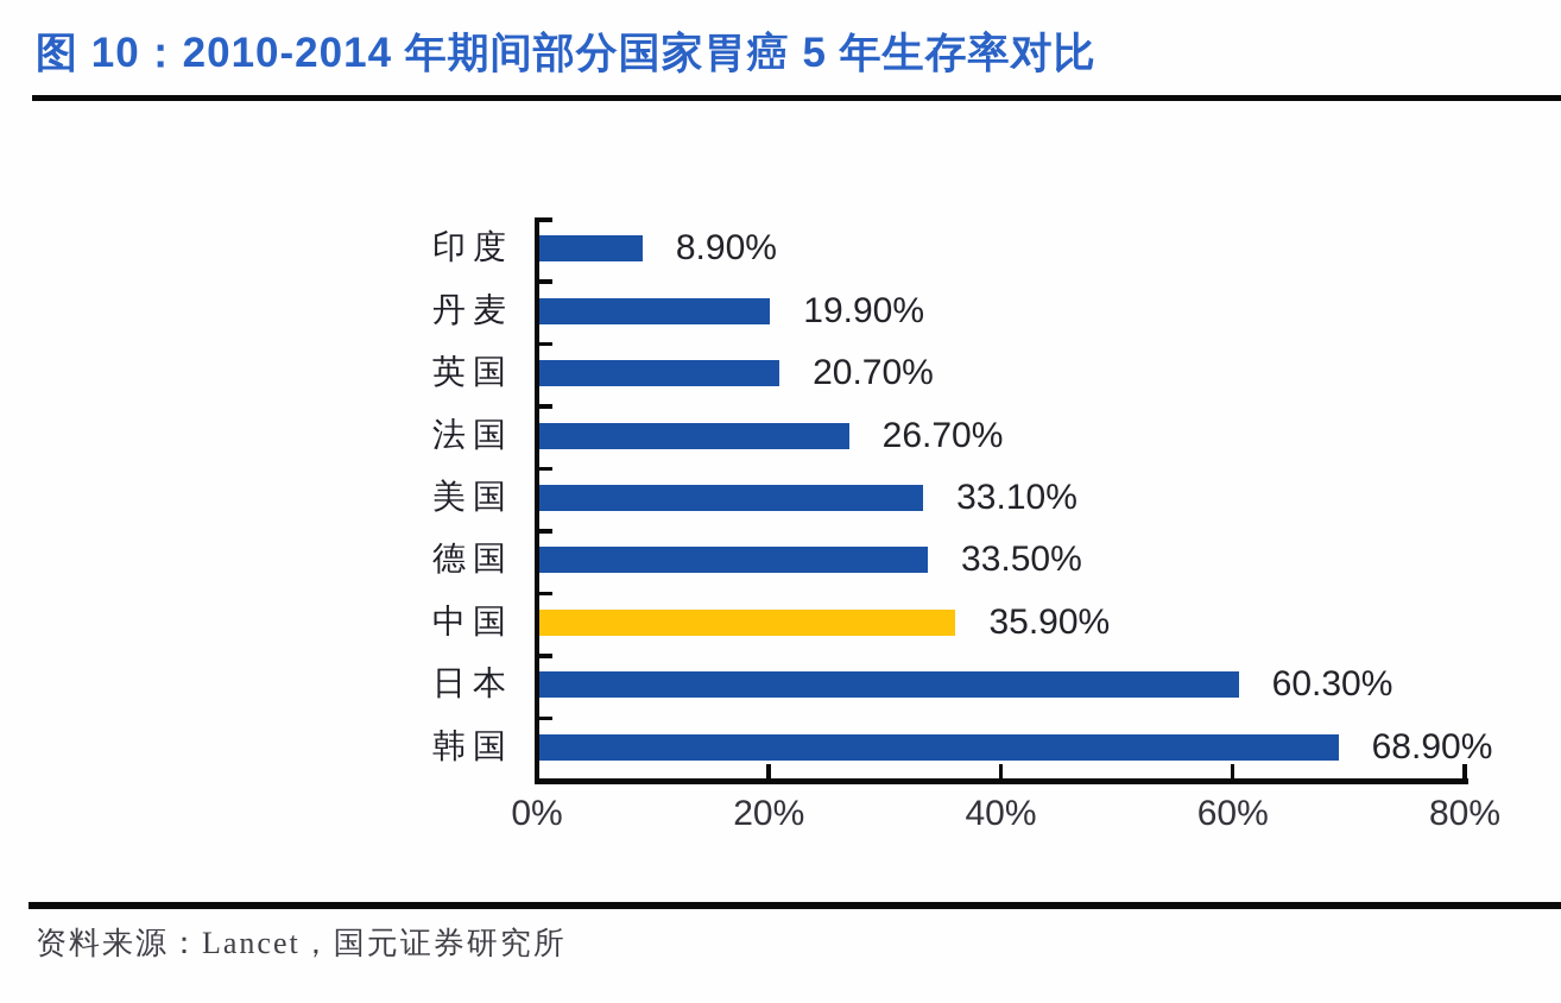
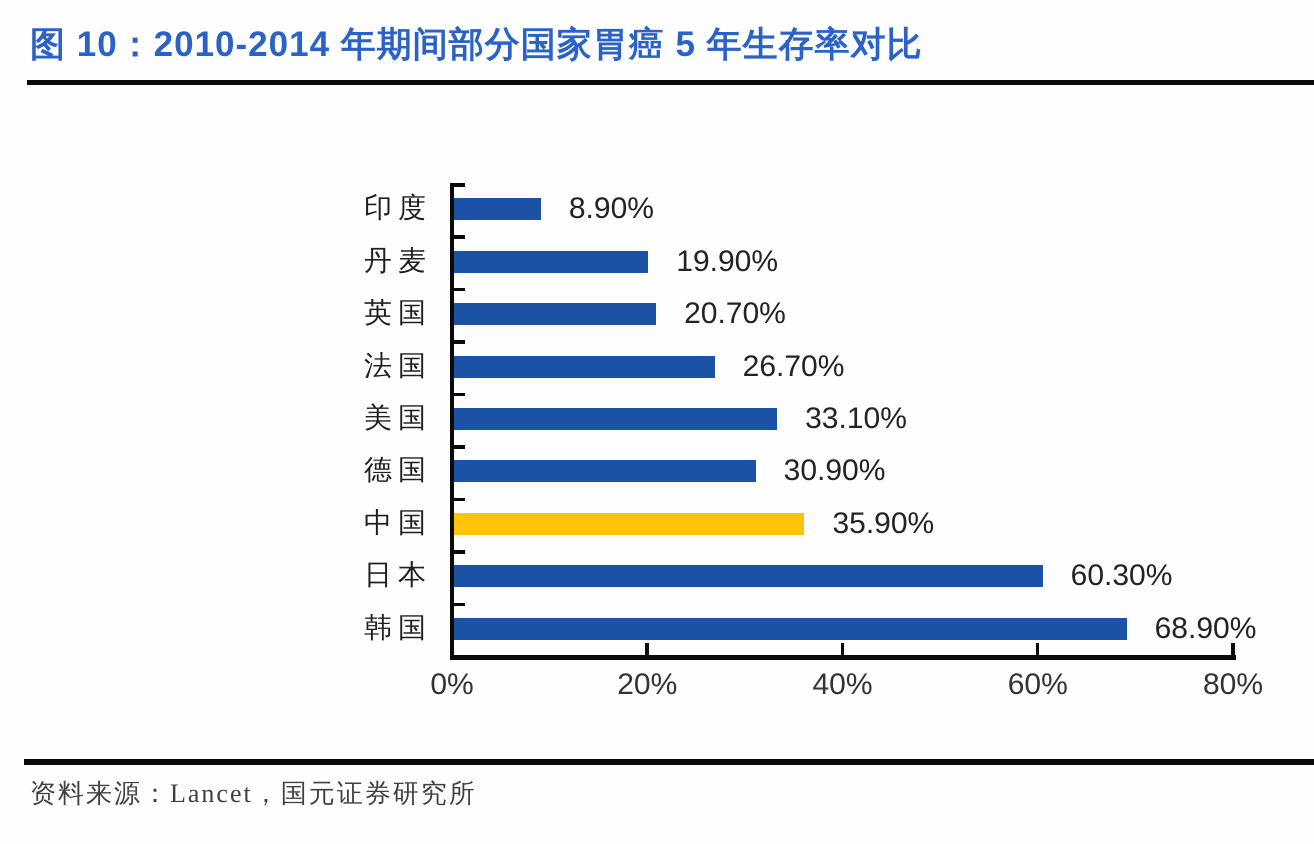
德国: 33.50% -> 30.90%
